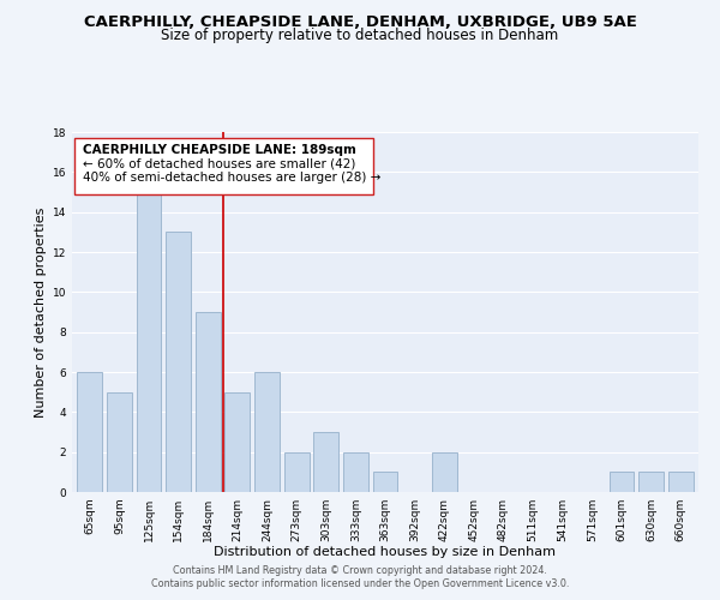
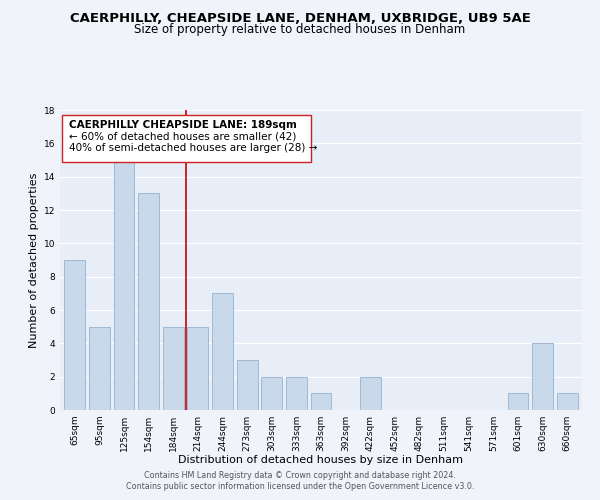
65sqm: 6 -> 9
184sqm: 9 -> 5
244sqm: 6 -> 7
273sqm: 2 -> 3
303sqm: 3 -> 2
630sqm: 1 -> 4
